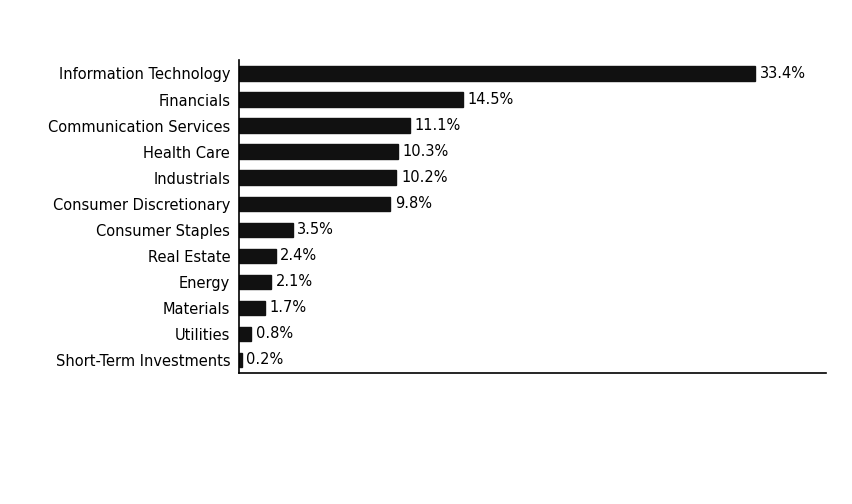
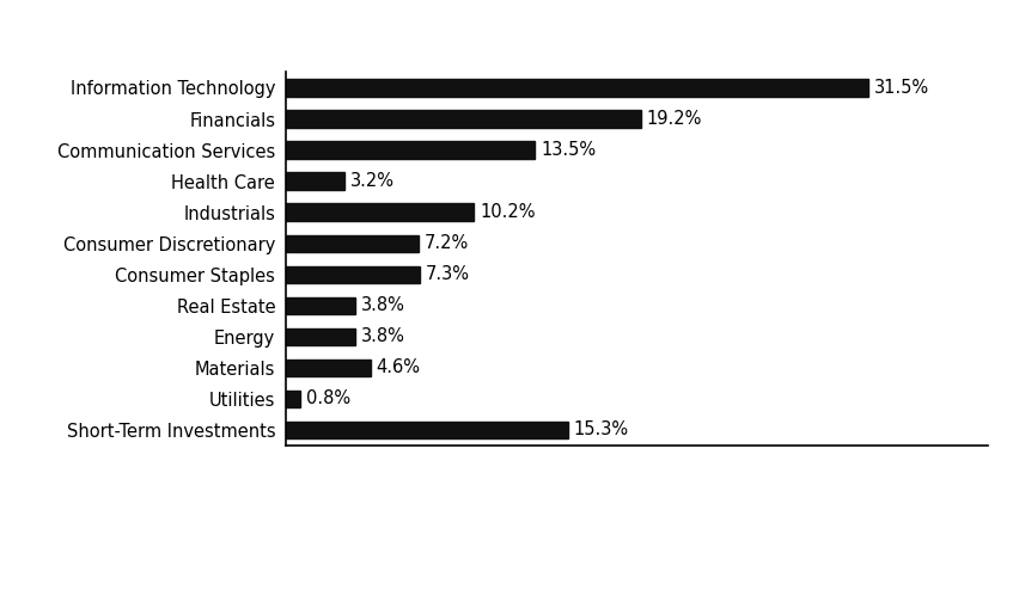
Information Technology: 33.4% -> 31.5%
Financials: 14.5% -> 19.2%
Communication Services: 11.1% -> 13.5%
Health Care: 10.3% -> 3.2%
Consumer Discretionary: 9.8% -> 7.2%
Consumer Staples: 3.5% -> 7.3%
Real Estate: 2.4% -> 3.8%
Energy: 2.1% -> 3.8%
Materials: 1.7% -> 4.6%
Short-Term Investments: 0.2% -> 15.3%
